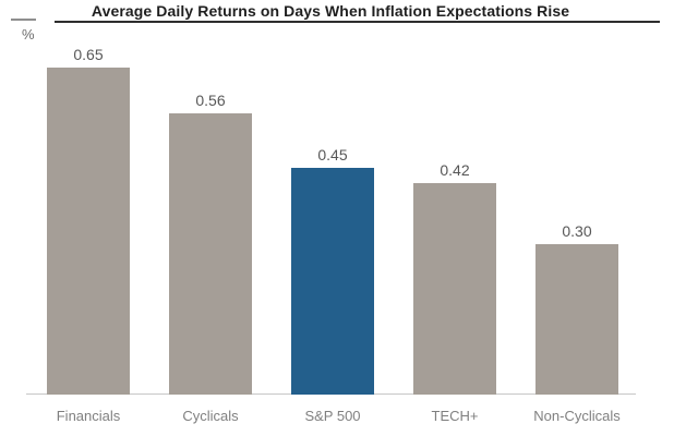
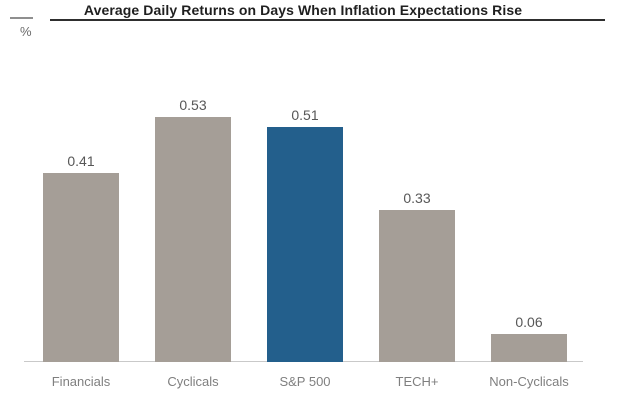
Financials: 0.65 -> 0.41
Cyclicals: 0.56 -> 0.53
S&P 500: 0.45 -> 0.51
TECH+: 0.42 -> 0.33
Non-Cyclicals: 0.30 -> 0.06
